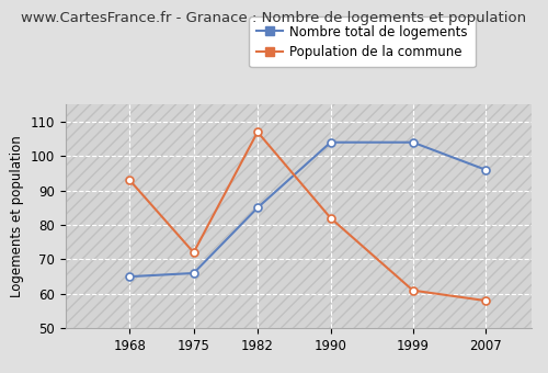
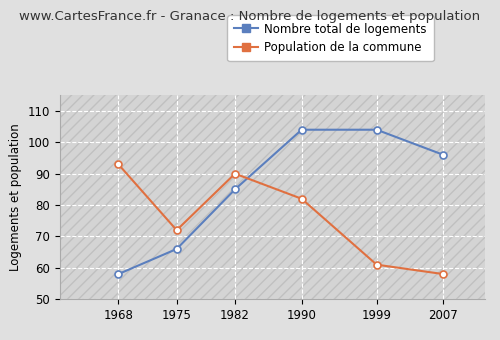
Nombre total de logements/1968: 65 -> 58
Population de la commune/1982: 107 -> 90
